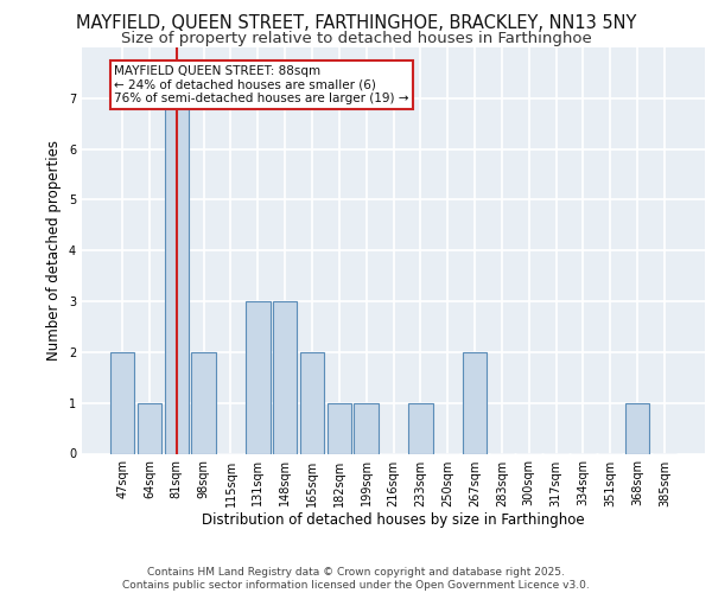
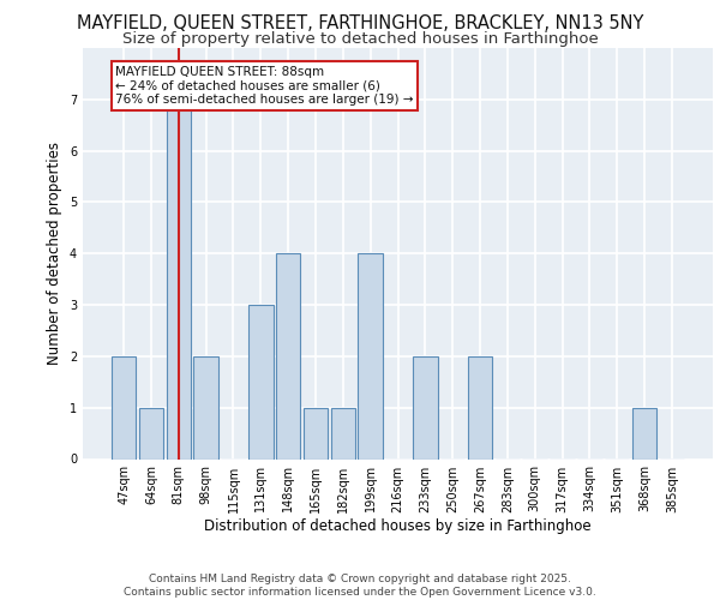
148sqm: 3 -> 4
165sqm: 2 -> 1
199sqm: 1 -> 4
233sqm: 1 -> 2
